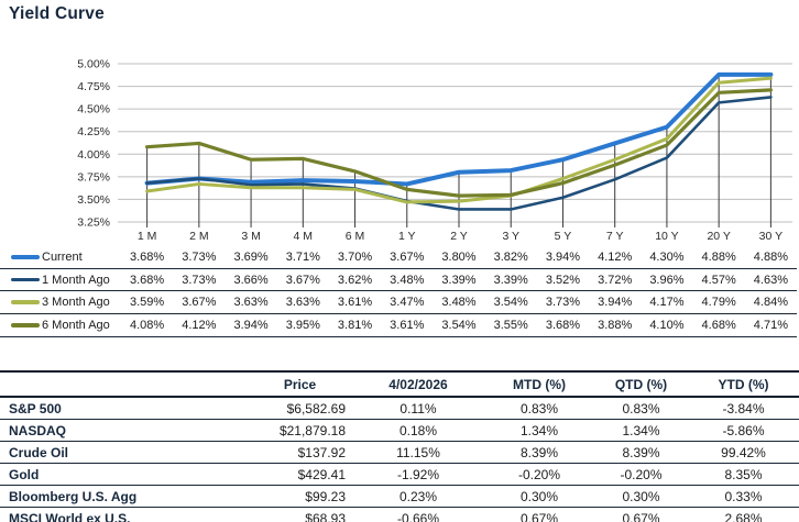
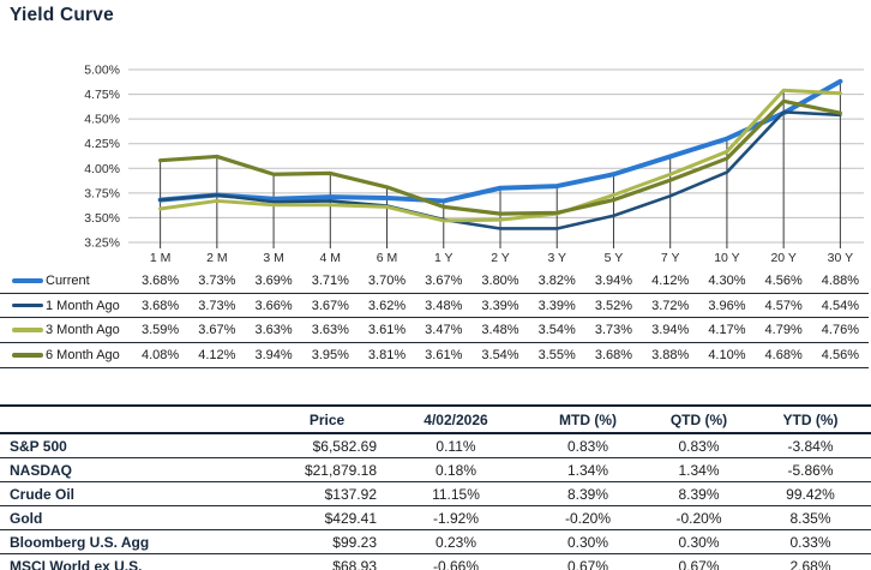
Current/20 Y: 4.88% -> 4.56%
1 Month Ago/30 Y: 4.63% -> 4.54%
3 Month Ago/30 Y: 4.84% -> 4.76%
6 Month Ago/30 Y: 4.71% -> 4.56%
